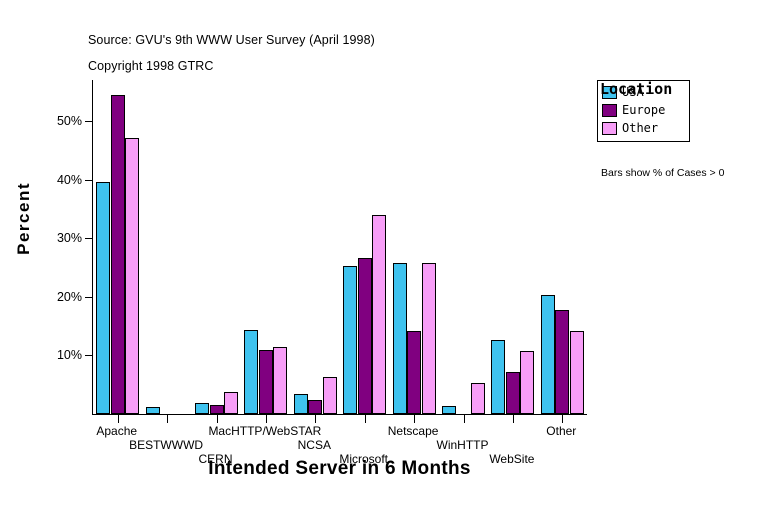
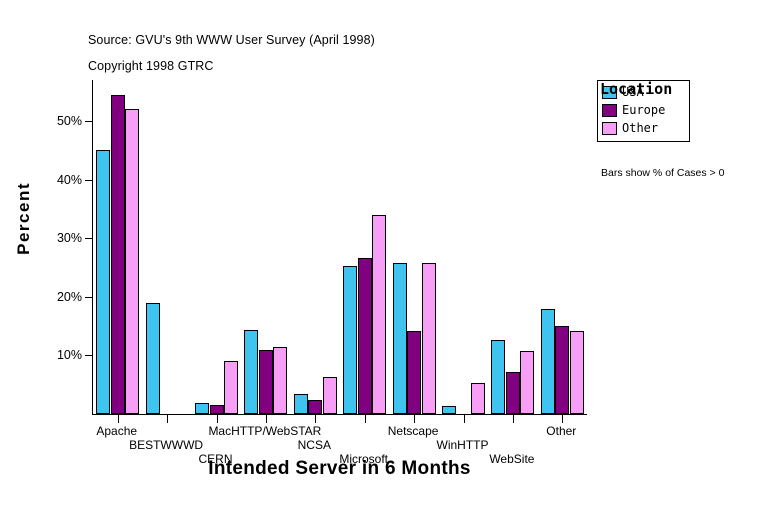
USA/Apache: 40% -> 45%
Other/Apache: 47% -> 52%
USA/BESTWWWD: 1% -> 19%
Other/CERN: 4% -> 9%
USA/Other: 20% -> 18%
Europe/Other: 18% -> 15%
